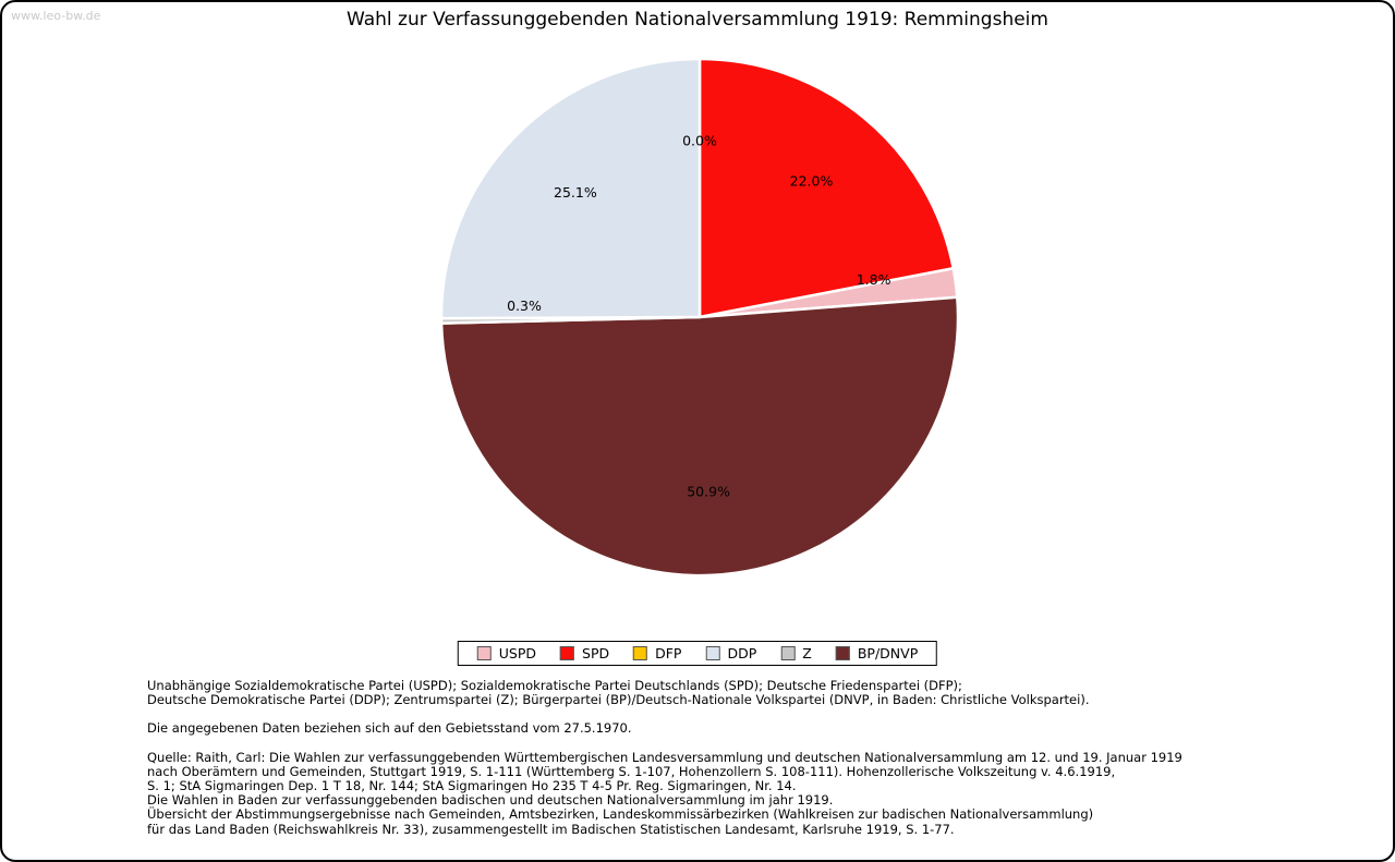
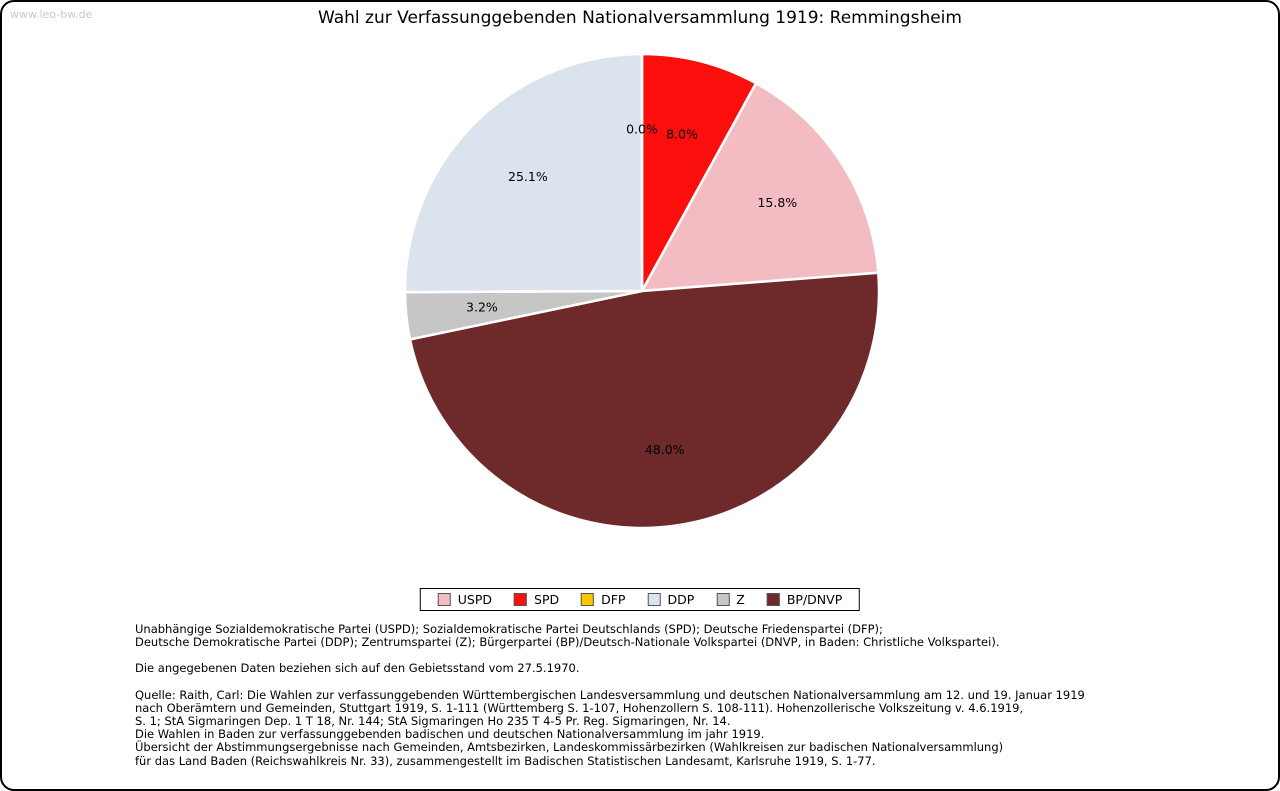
SPD: 22.0% -> 8.0%
USPD: 1.8% -> 15.8%
BP/DNVP: 50.9% -> 48.0%
Z: 0.3% -> 3.2%
